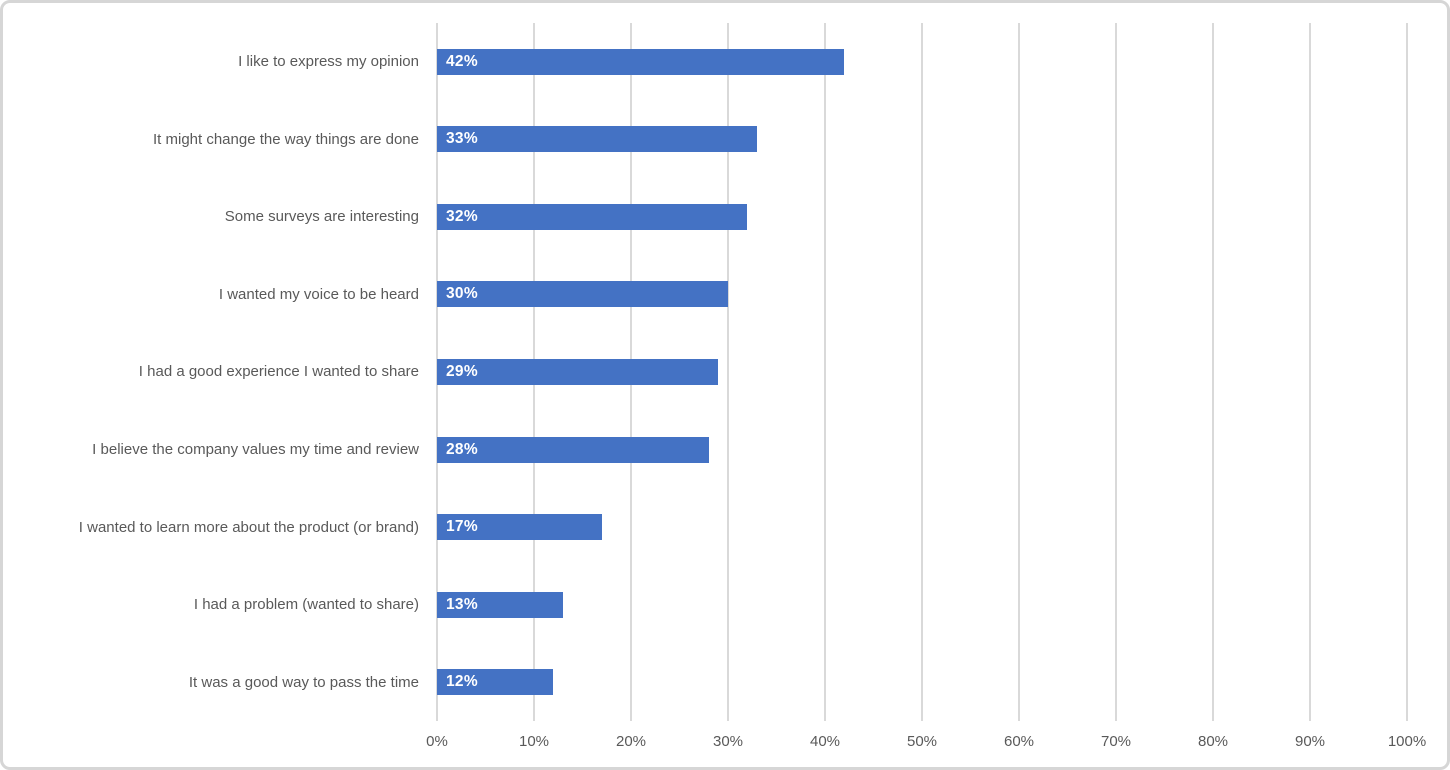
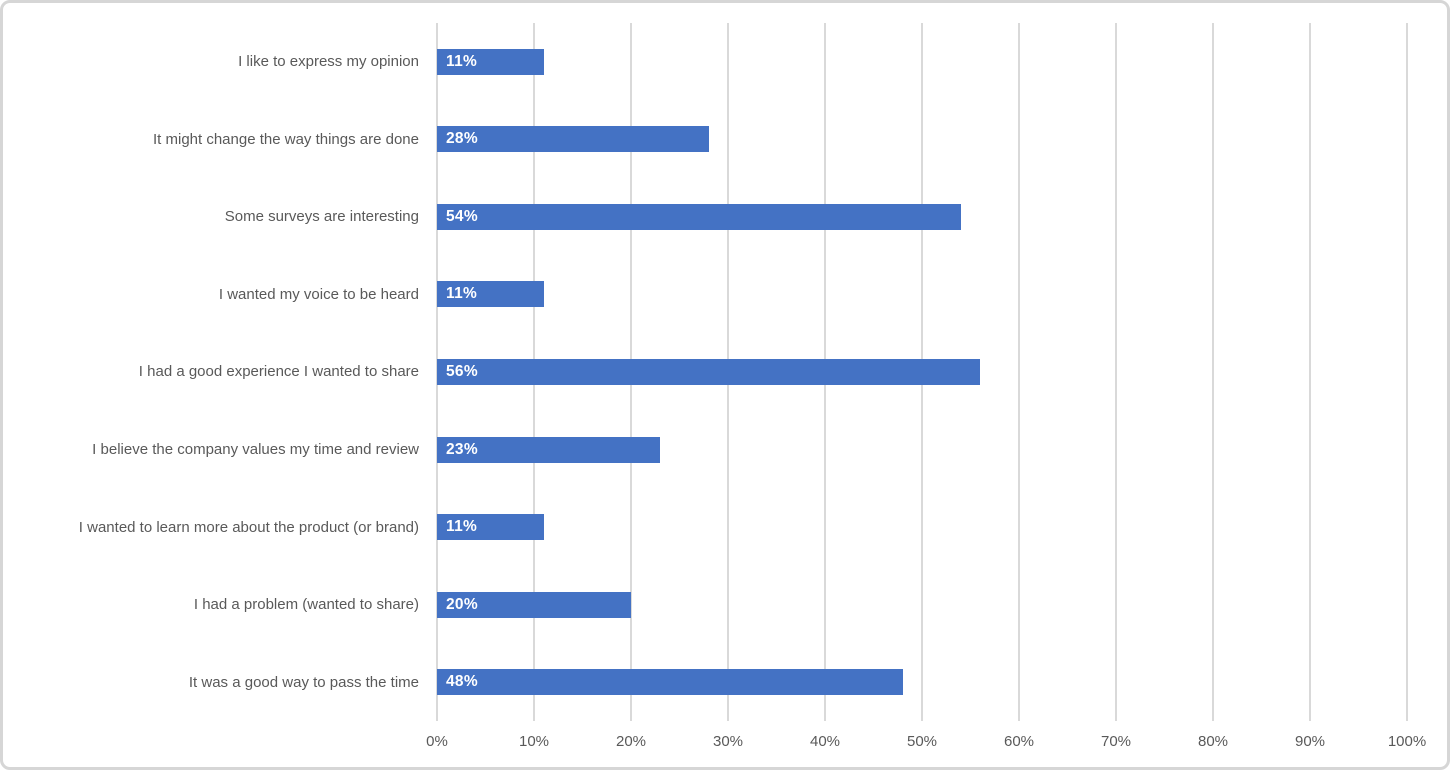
I like to express my opinion: 42% -> 11%
It might change the way things are done: 33% -> 28%
Some surveys are interesting: 32% -> 54%
I wanted my voice to be heard: 30% -> 11%
I had a good experience I wanted to share: 29% -> 56%
I believe the company values my time and review: 28% -> 23%
I wanted to learn more about the product (or brand): 17% -> 11%
I had a problem (wanted to share): 13% -> 20%
It was a good way to pass the time: 12% -> 48%
